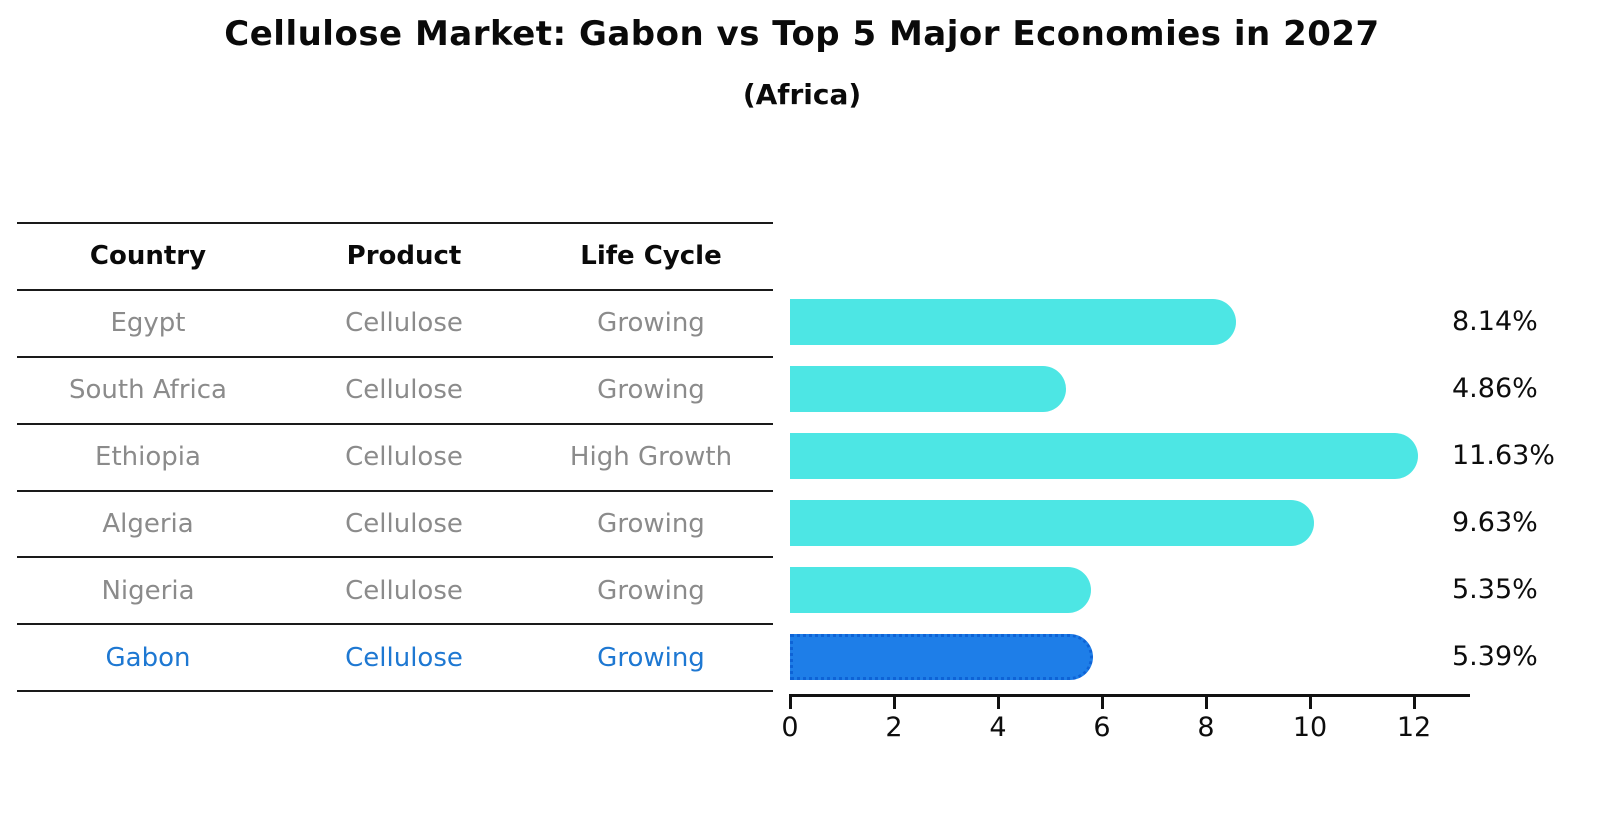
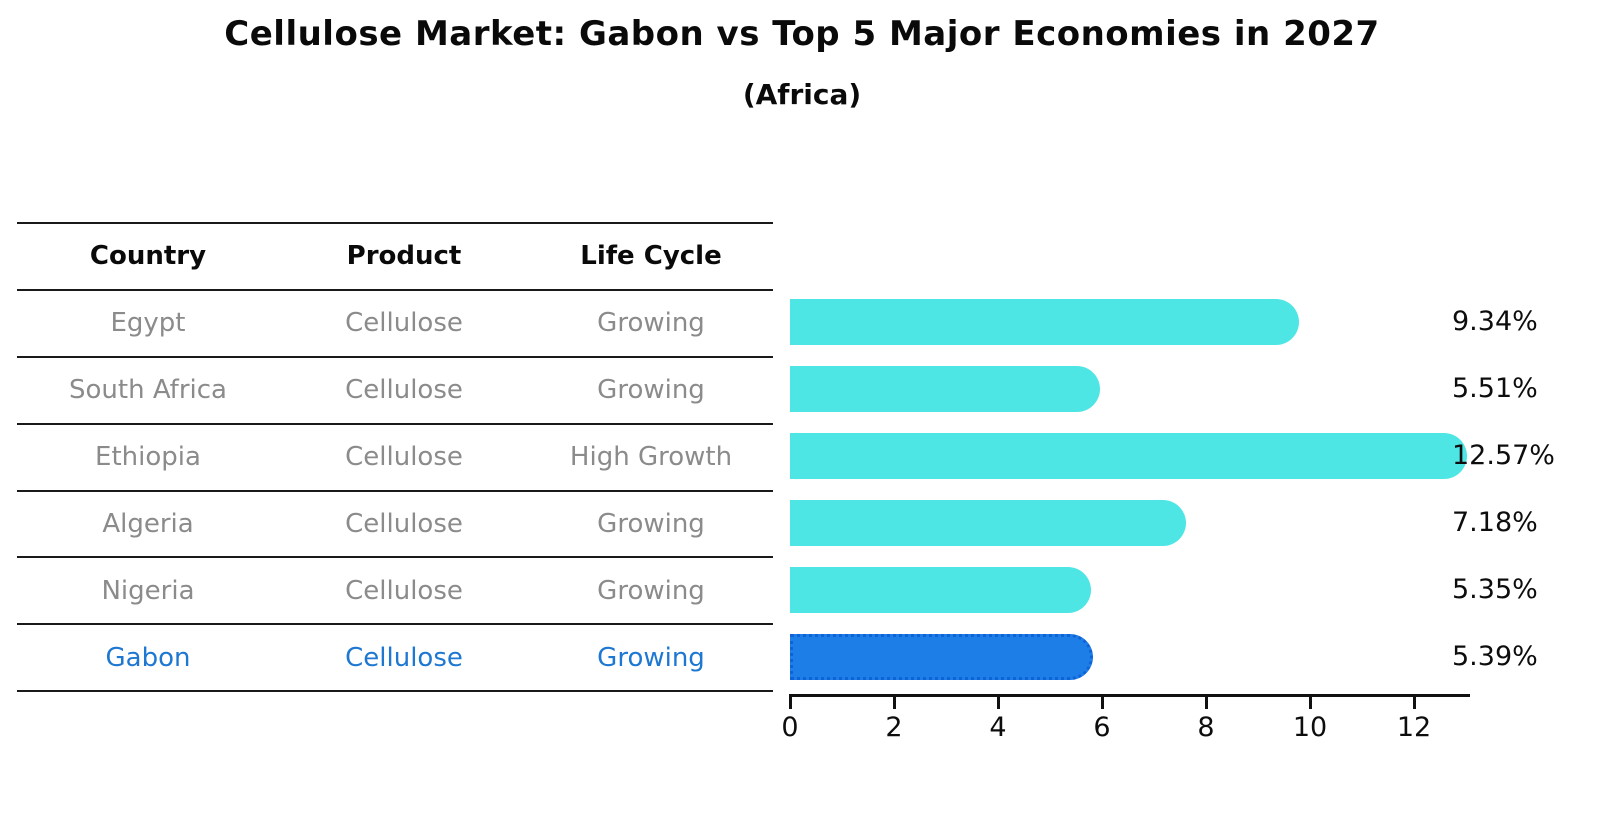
Egypt: 8.14% -> 9.34%
South Africa: 4.86% -> 5.51%
Ethiopia: 11.63% -> 12.57%
Algeria: 9.63% -> 7.18%
